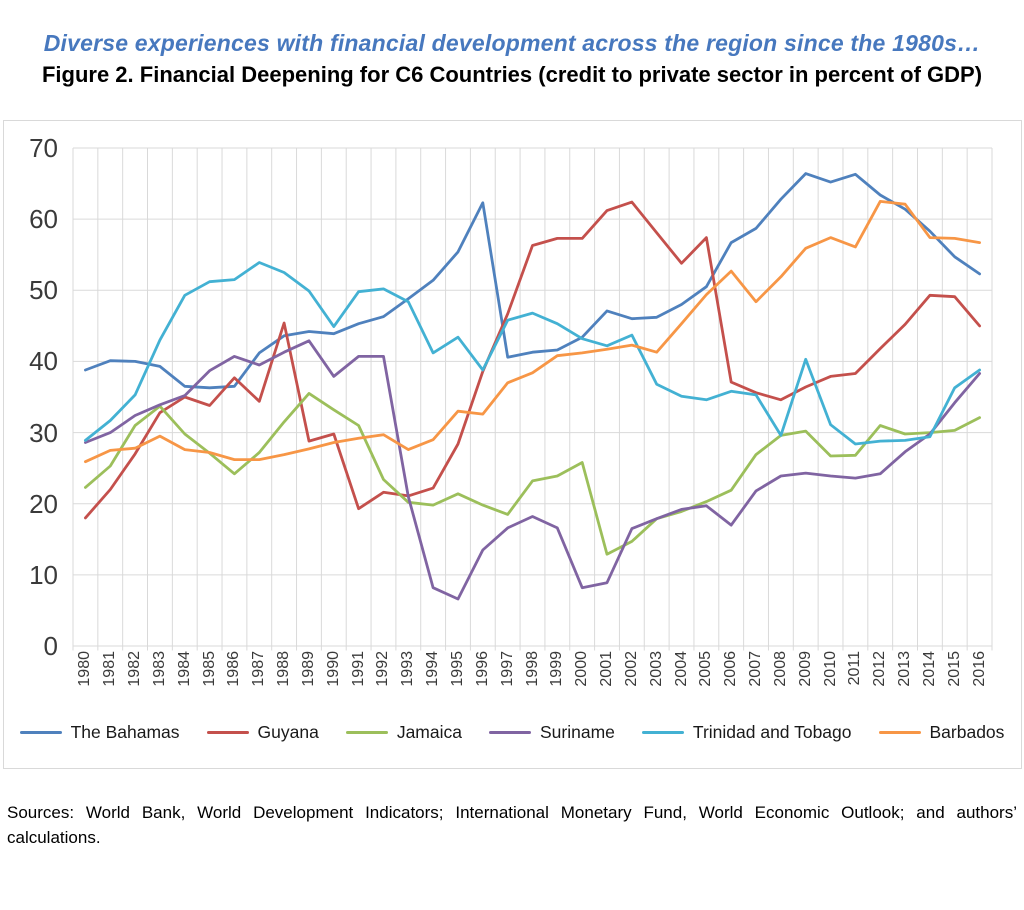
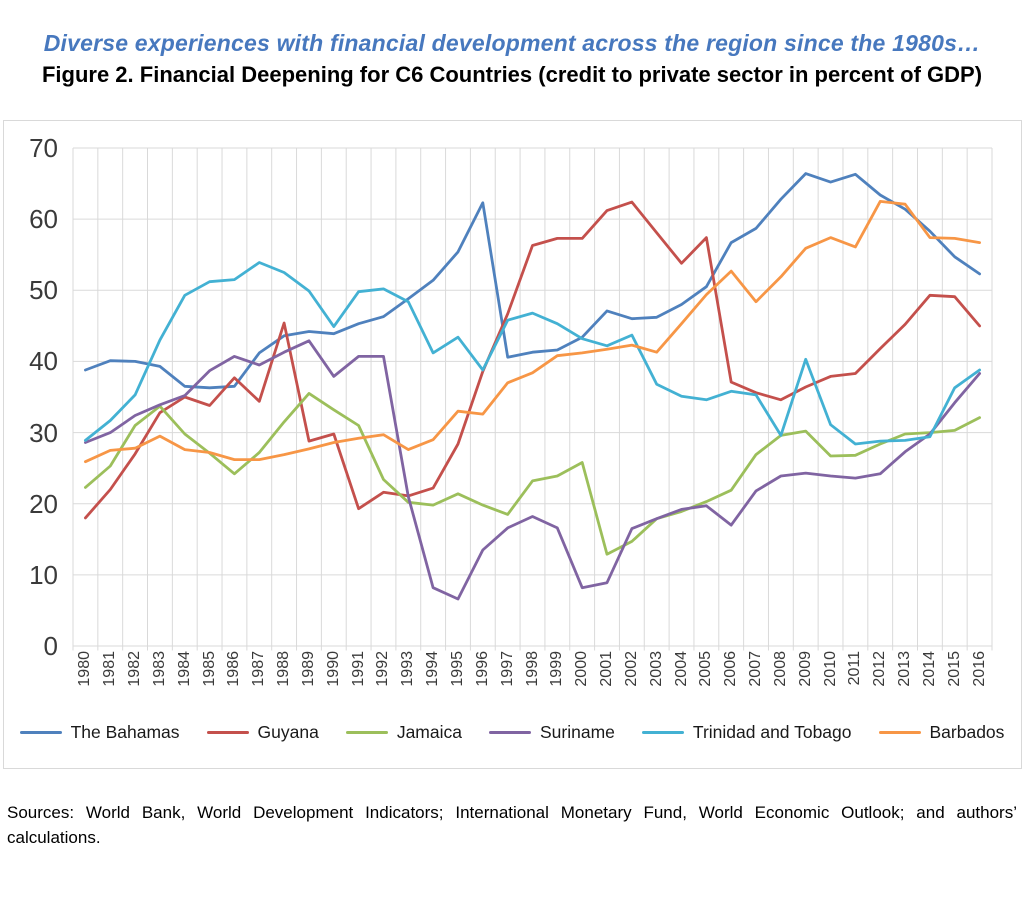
Jamaica/2012: 31 -> 28
